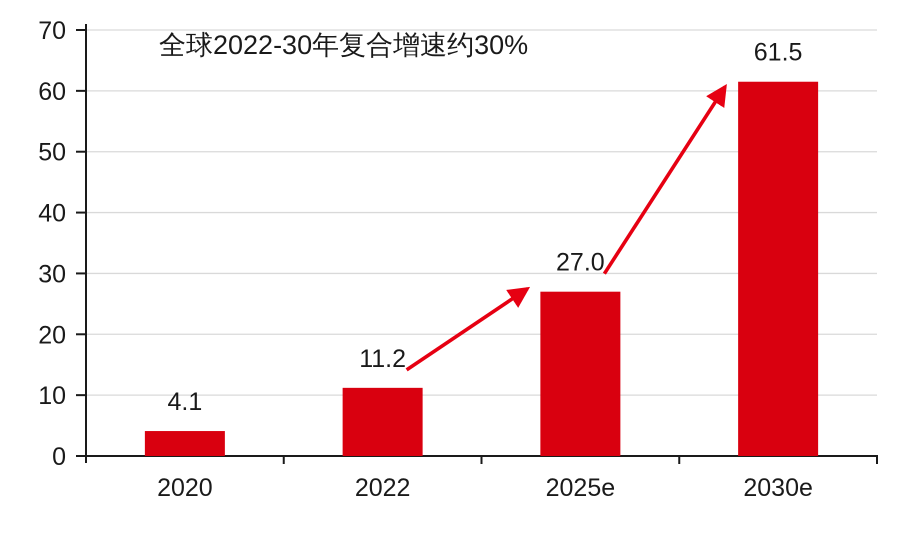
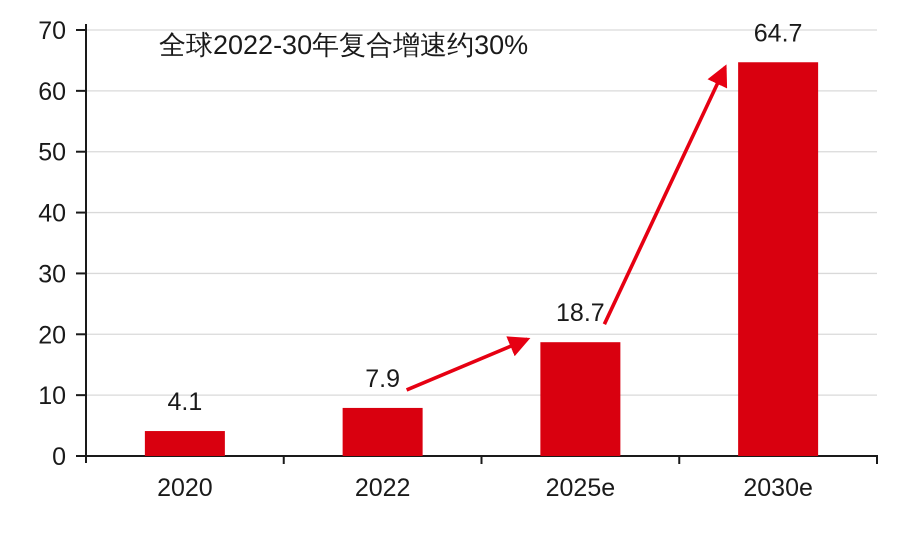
2022: 11.2 -> 7.9
2025e: 27.0 -> 18.7
2030e: 61.5 -> 64.7
